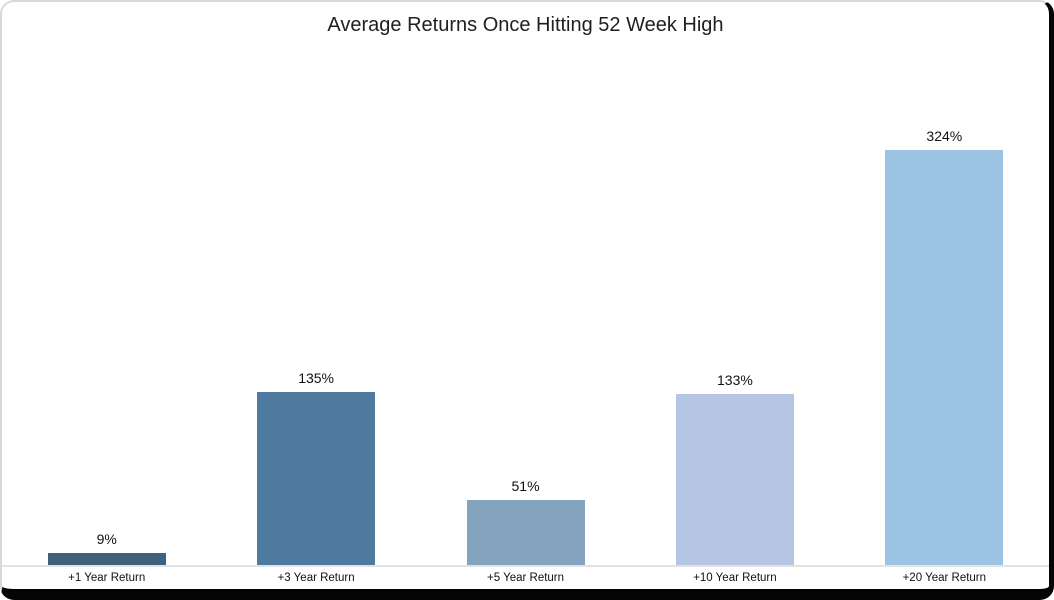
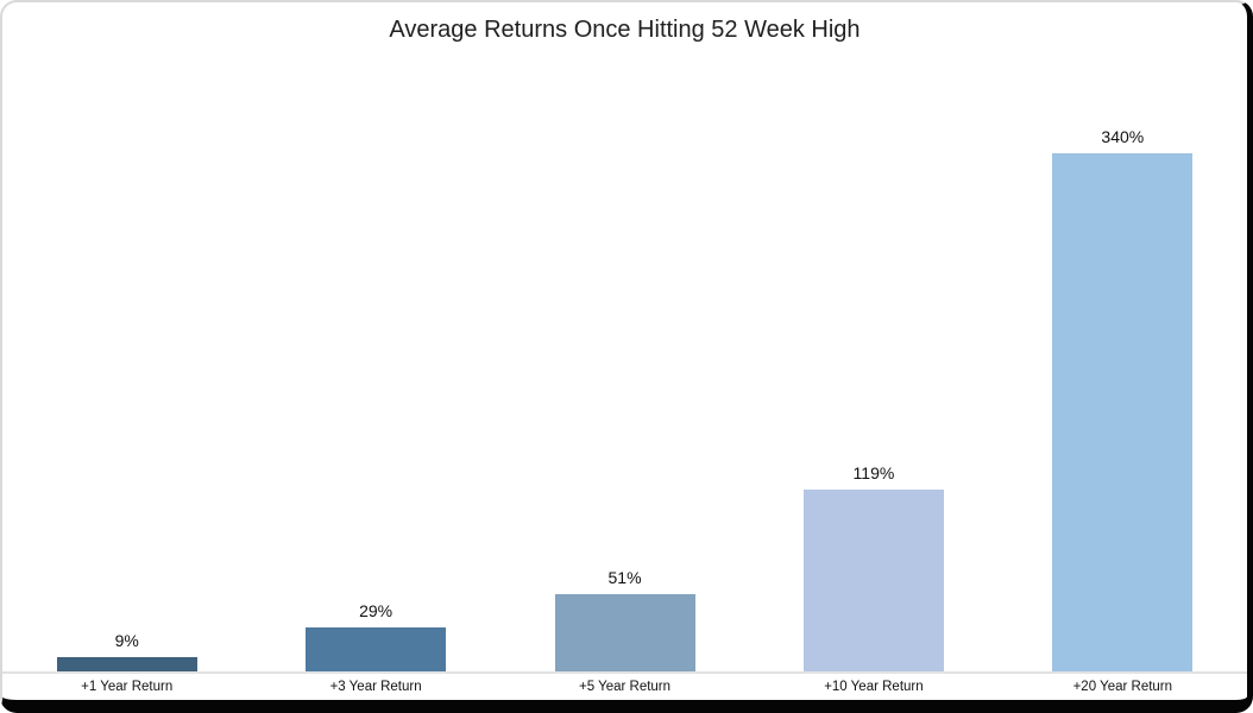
+3 Year Return: 135% -> 29%
+10 Year Return: 133% -> 119%
+20 Year Return: 324% -> 340%
